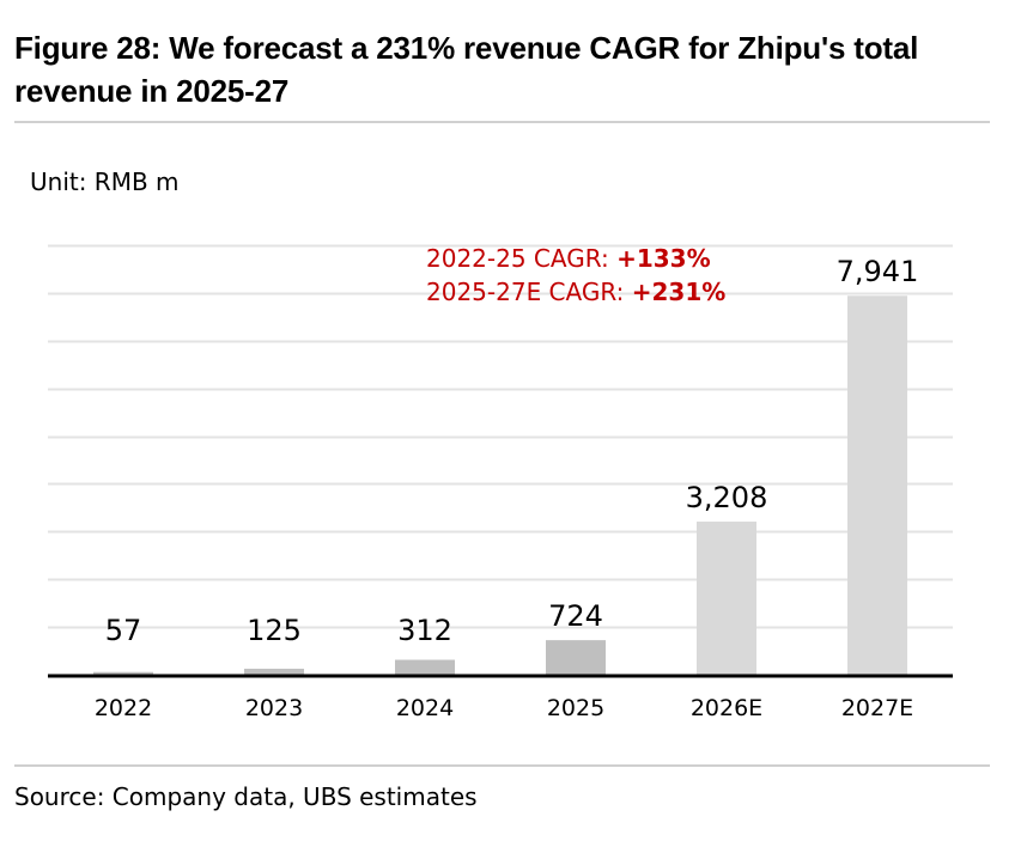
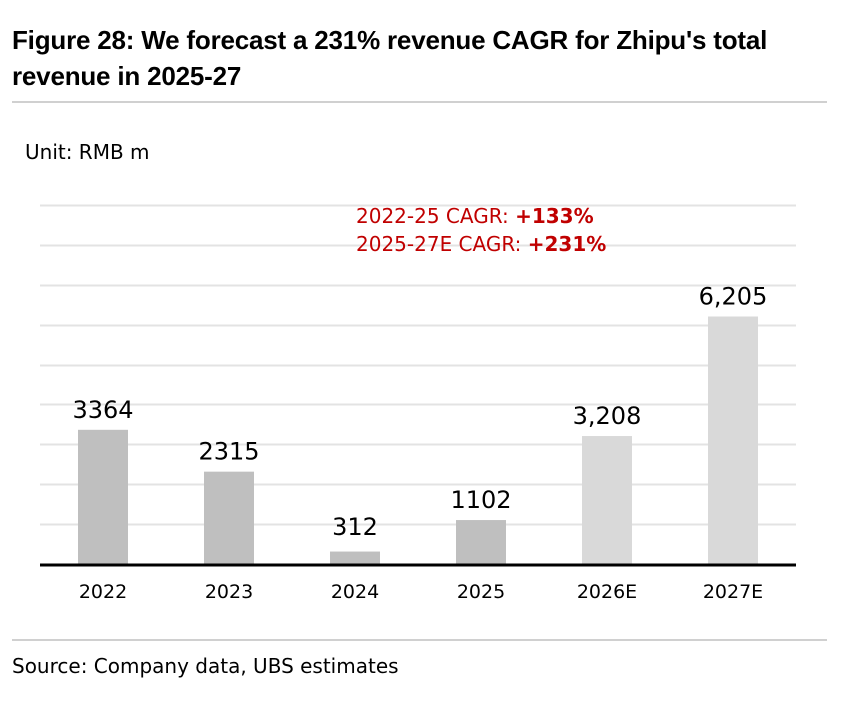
2022: 57 -> 3364
2023: 125 -> 2315
2025: 724 -> 1102
2027E: 7,941 -> 6,205
